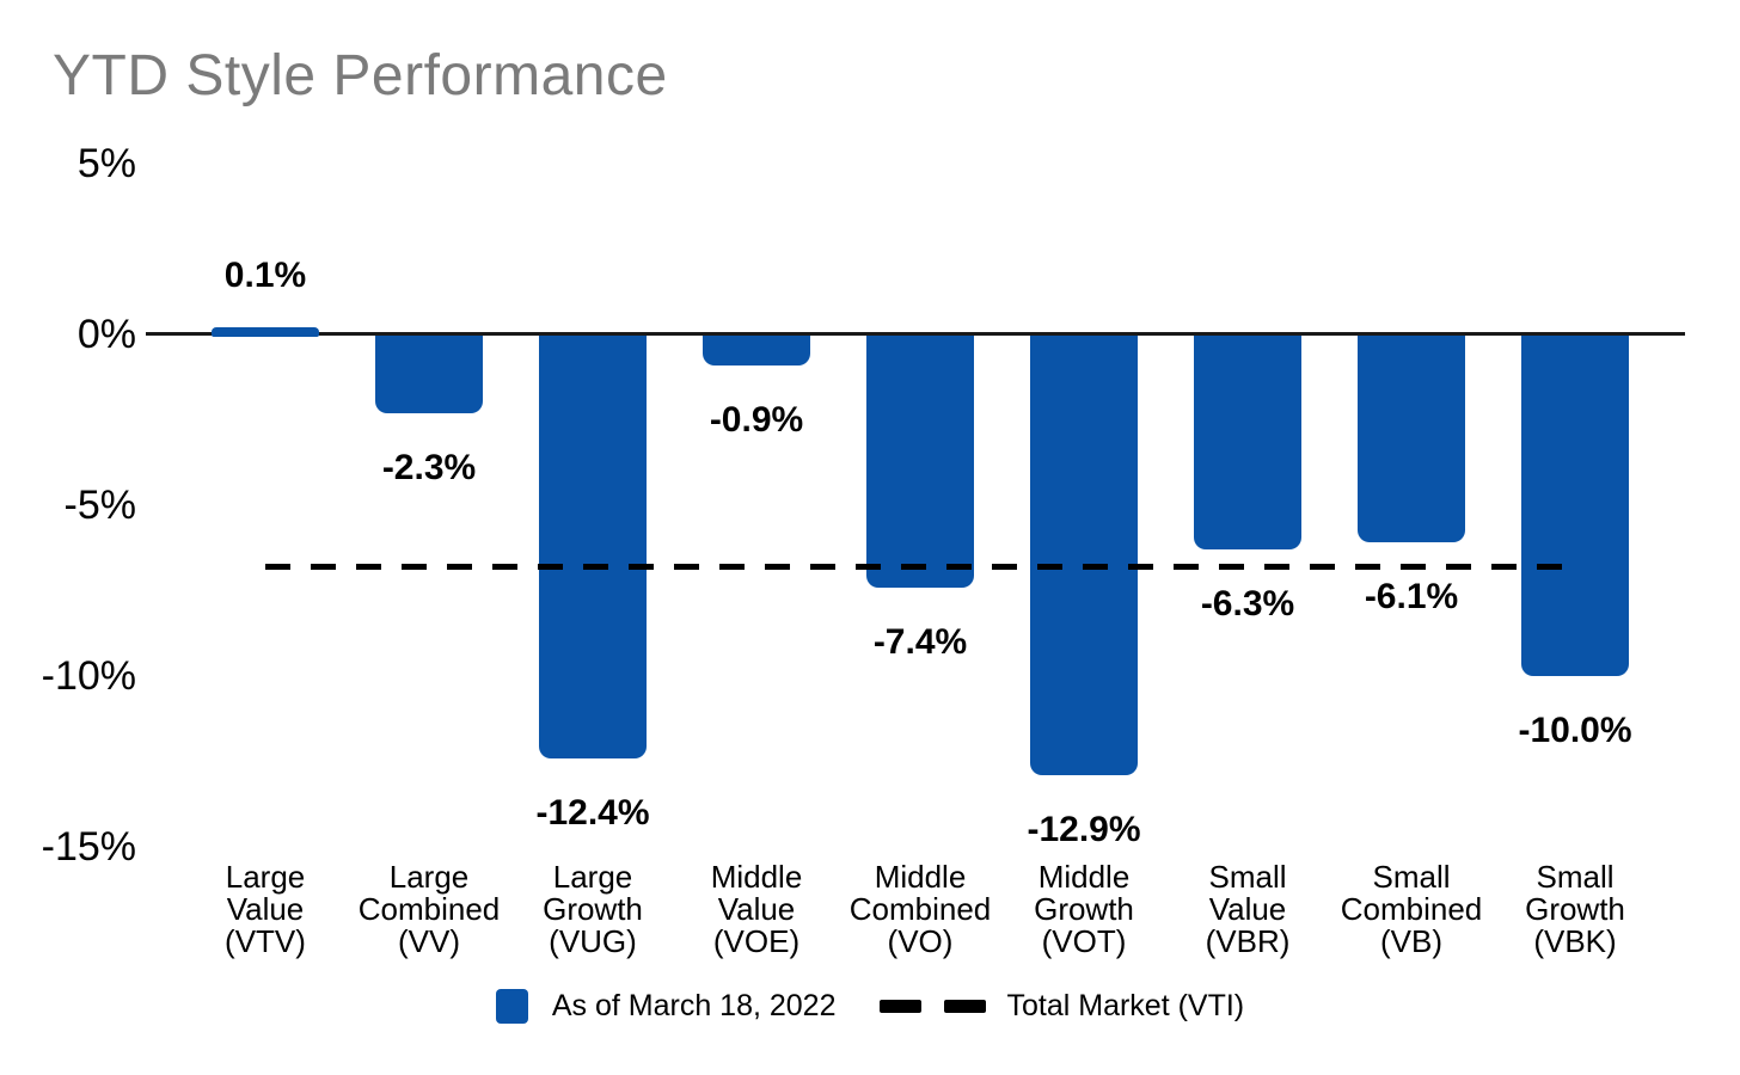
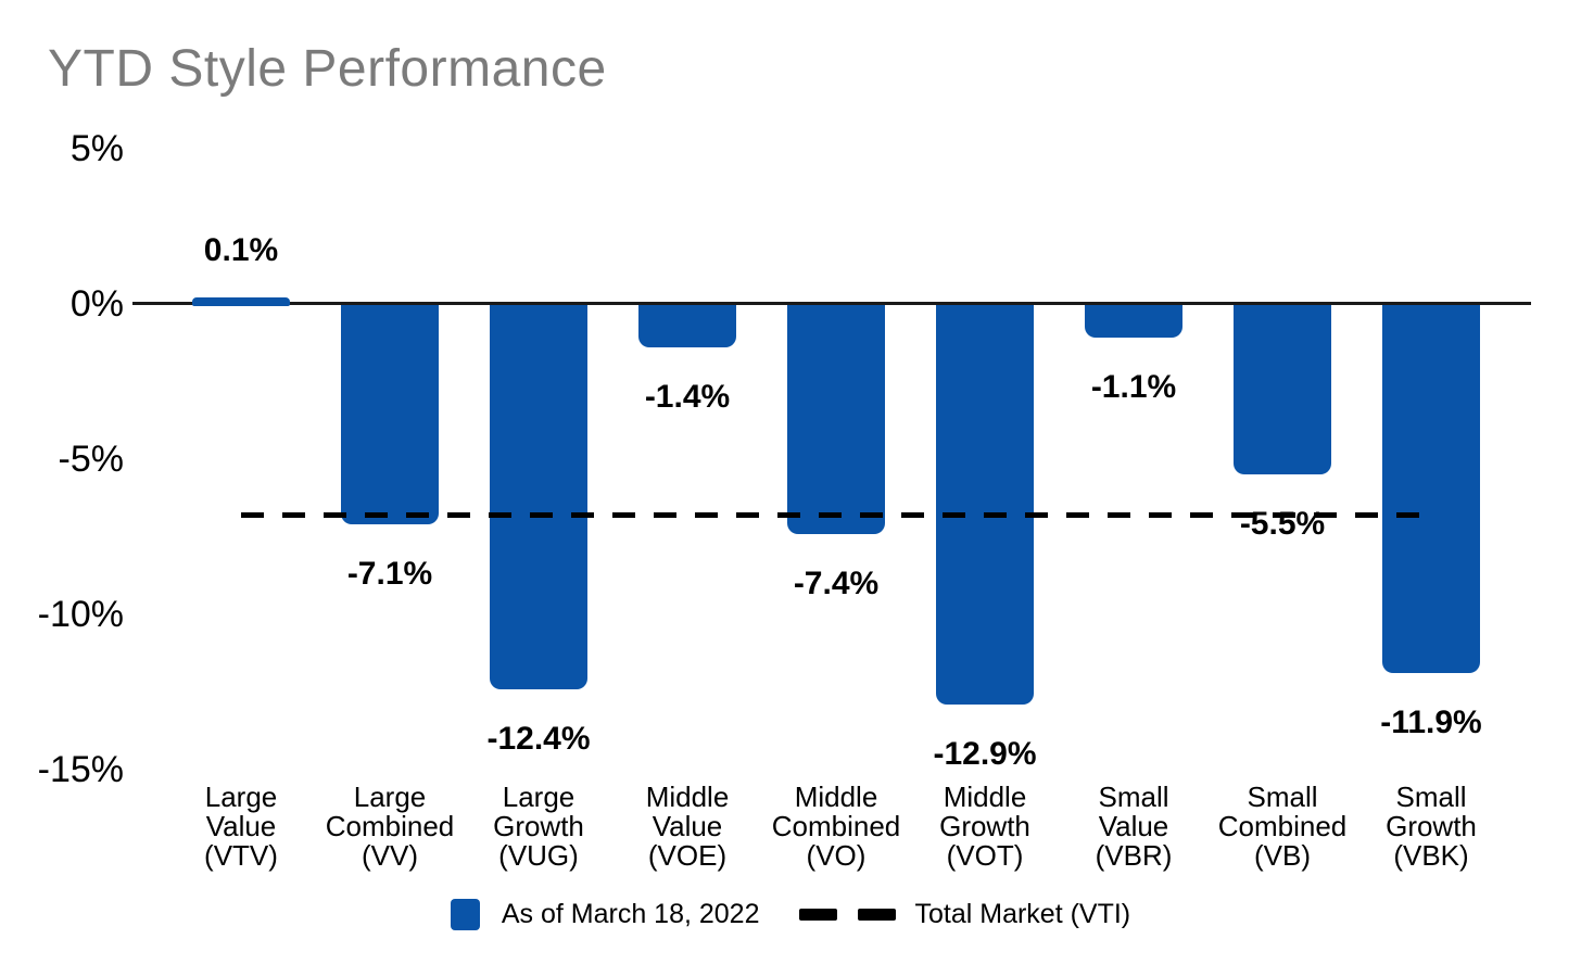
Large Combined (VV): -2.3% -> -7.1%
Middle Value (VOE): -0.9% -> -1.4%
Small Value (VBR): -6.3% -> -1.1%
Small Combined (VB): -6.1% -> -5.5%
Small Growth (VBK): -10.0% -> -11.9%
